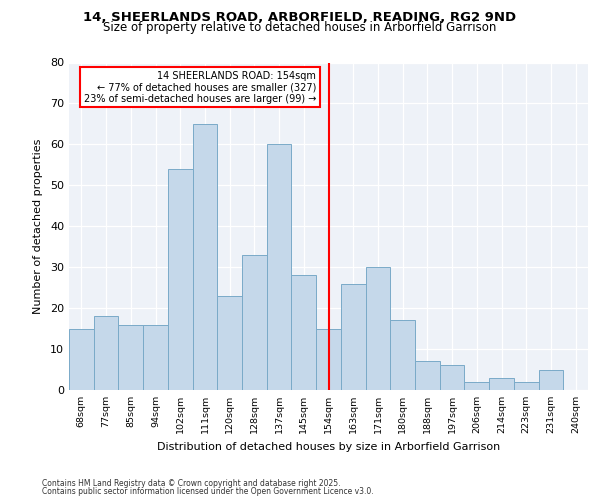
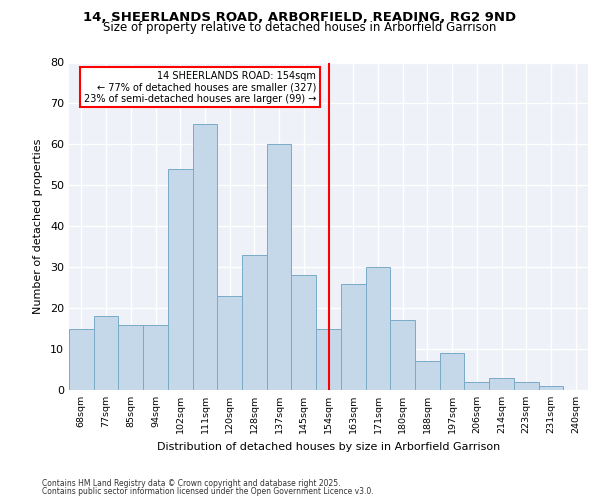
197sqm: 6 -> 9
231sqm: 5 -> 1
